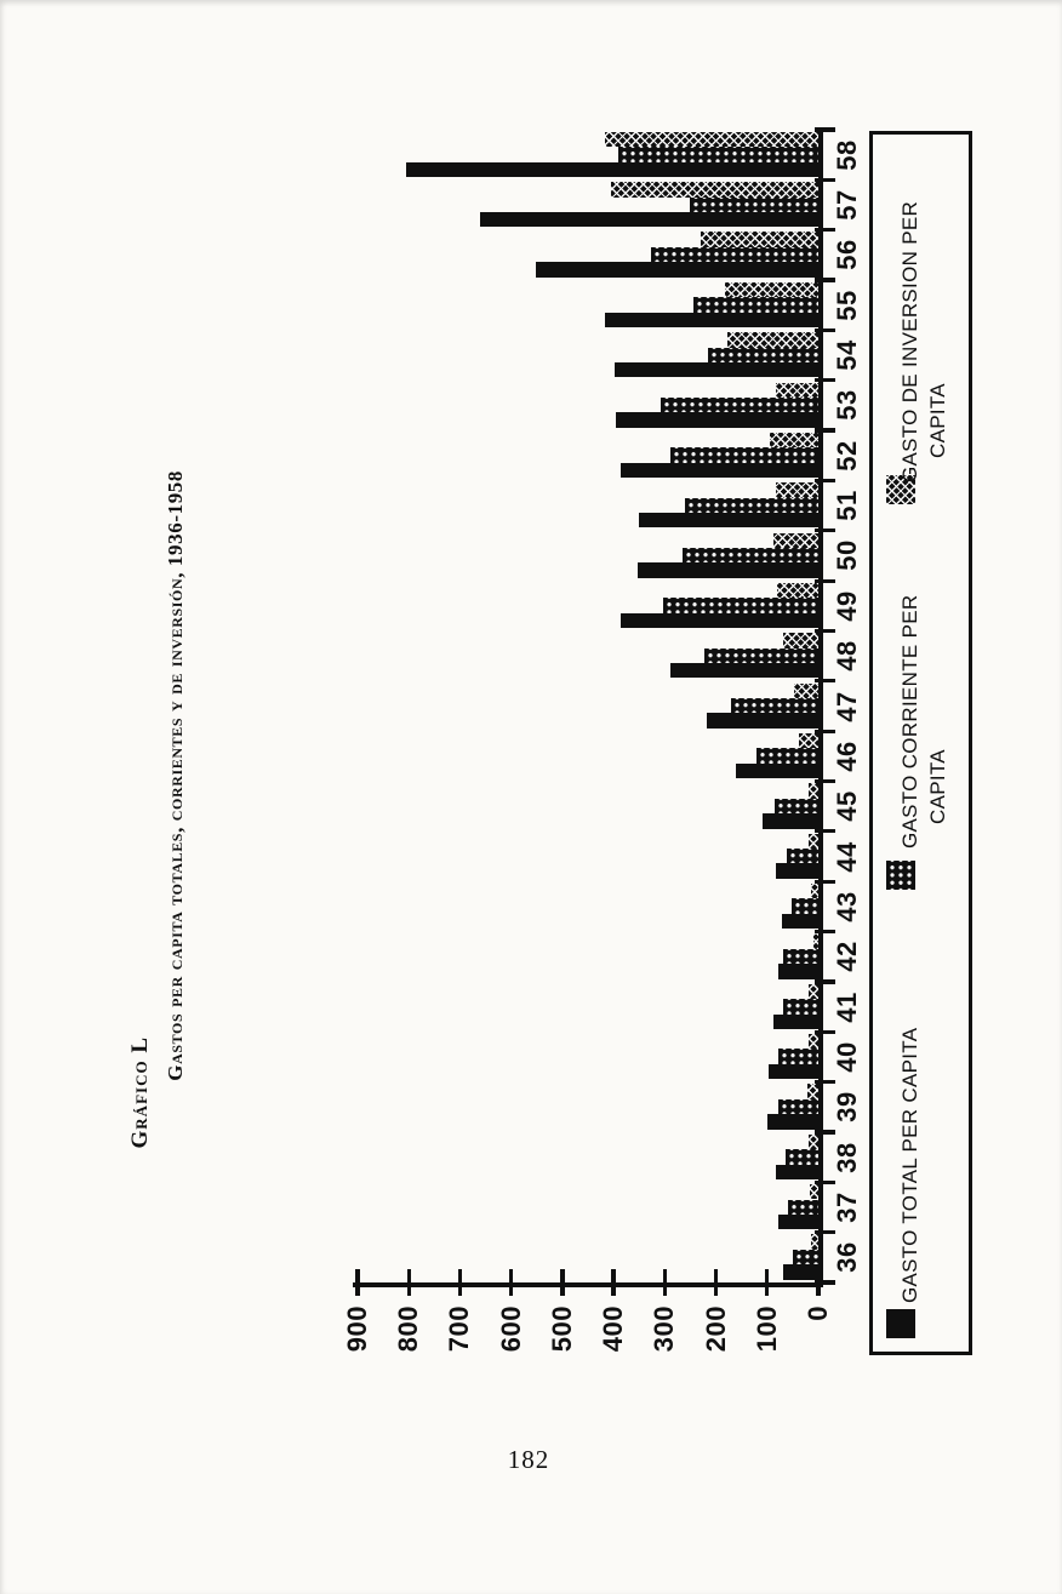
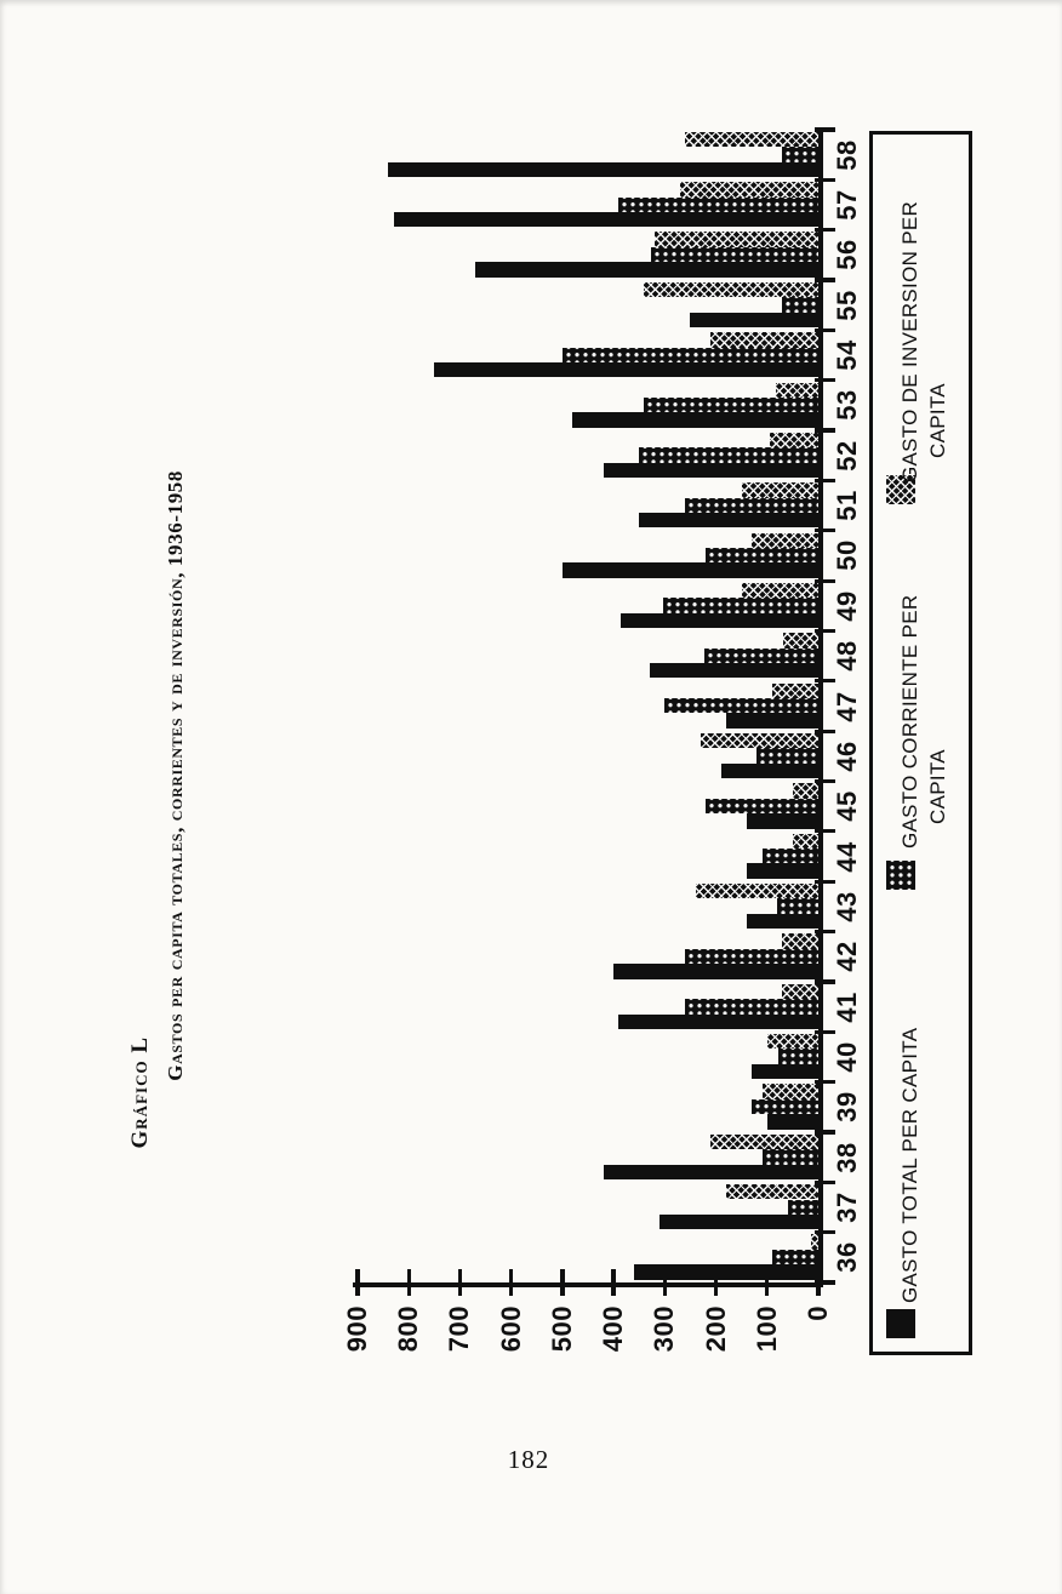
GASTO TOTAL PER CAPITA/36: 70 -> 360
GASTO CORRIENTE PER CAPITA/36: 50 -> 90
GASTO TOTAL PER CAPITA/37: 80 -> 310
GASTO DE INVERSION PER CAPITA/37: 20 -> 180
GASTO TOTAL PER CAPITA/38: 80 -> 420
GASTO CORRIENTE PER CAPITA/38: 60 -> 110
GASTO DE INVERSION PER CAPITA/38: 20 -> 210
GASTO CORRIENTE PER CAPITA/39: 80 -> 130
GASTO DE INVERSION PER CAPITA/39: 20 -> 110
GASTO TOTAL PER CAPITA/40: 100 -> 130
GASTO DE INVERSION PER CAPITA/40: 20 -> 100
GASTO TOTAL PER CAPITA/41: 90 -> 390
GASTO CORRIENTE PER CAPITA/41: 70 -> 260
GASTO DE INVERSION PER CAPITA/41: 20 -> 70
GASTO TOTAL PER CAPITA/42: 80 -> 400
GASTO CORRIENTE PER CAPITA/42: 70 -> 260
GASTO DE INVERSION PER CAPITA/42: 10 -> 70
GASTO TOTAL PER CAPITA/43: 70 -> 140
GASTO CORRIENTE PER CAPITA/43: 50 -> 80
GASTO DE INVERSION PER CAPITA/43: 10 -> 240
GASTO TOTAL PER CAPITA/44: 80 -> 140
GASTO CORRIENTE PER CAPITA/44: 60 -> 110
GASTO DE INVERSION PER CAPITA/44: 20 -> 50
GASTO TOTAL PER CAPITA/45: 110 -> 140
GASTO CORRIENTE PER CAPITA/45: 90 -> 220
GASTO DE INVERSION PER CAPITA/45: 20 -> 50
GASTO TOTAL PER CAPITA/46: 160 -> 190
GASTO DE INVERSION PER CAPITA/46: 40 -> 230
GASTO TOTAL PER CAPITA/47: 220 -> 180
GASTO CORRIENTE PER CAPITA/47: 170 -> 300
GASTO DE INVERSION PER CAPITA/47: 50 -> 90
GASTO TOTAL PER CAPITA/48: 290 -> 330
GASTO DE INVERSION PER CAPITA/49: 80 -> 150
GASTO TOTAL PER CAPITA/50: 350 -> 500
GASTO CORRIENTE PER CAPITA/50: 270 -> 220
GASTO DE INVERSION PER CAPITA/50: 90 -> 130
GASTO DE INVERSION PER CAPITA/51: 80 -> 150
GASTO TOTAL PER CAPITA/52: 390 -> 420
GASTO CORRIENTE PER CAPITA/52: 290 -> 350
GASTO TOTAL PER CAPITA/53: 400 -> 480
GASTO CORRIENTE PER CAPITA/53: 310 -> 340
GASTO TOTAL PER CAPITA/54: 400 -> 750
GASTO CORRIENTE PER CAPITA/54: 220 -> 500
GASTO DE INVERSION PER CAPITA/54: 180 -> 210
GASTO TOTAL PER CAPITA/55: 420 -> 250
GASTO CORRIENTE PER CAPITA/55: 240 -> 70
GASTO DE INVERSION PER CAPITA/55: 180 -> 340
GASTO TOTAL PER CAPITA/56: 550 -> 670
GASTO DE INVERSION PER CAPITA/56: 230 -> 320
GASTO TOTAL PER CAPITA/57: 660 -> 830
GASTO CORRIENTE PER CAPITA/57: 250 -> 390
GASTO DE INVERSION PER CAPITA/57: 400 -> 270
GASTO TOTAL PER CAPITA/58: 810 -> 840
GASTO CORRIENTE PER CAPITA/58: 390 -> 70
GASTO DE INVERSION PER CAPITA/58: 420 -> 260
